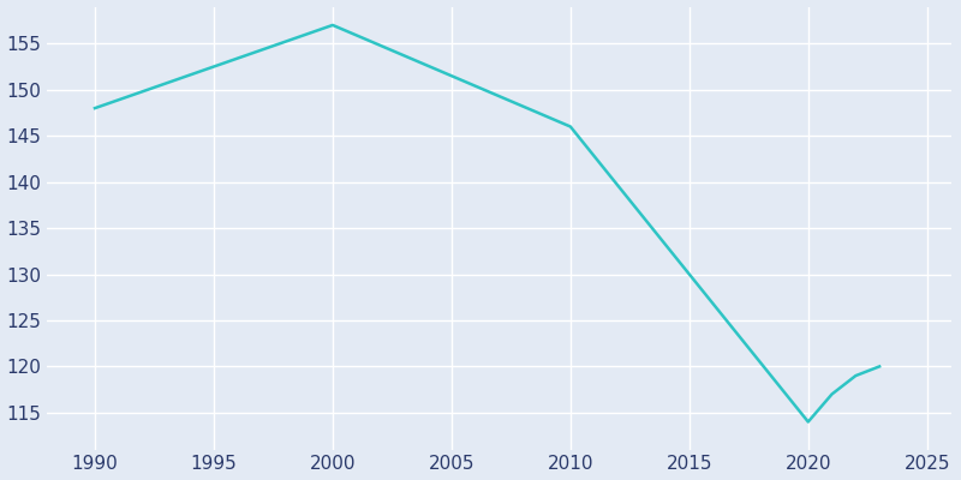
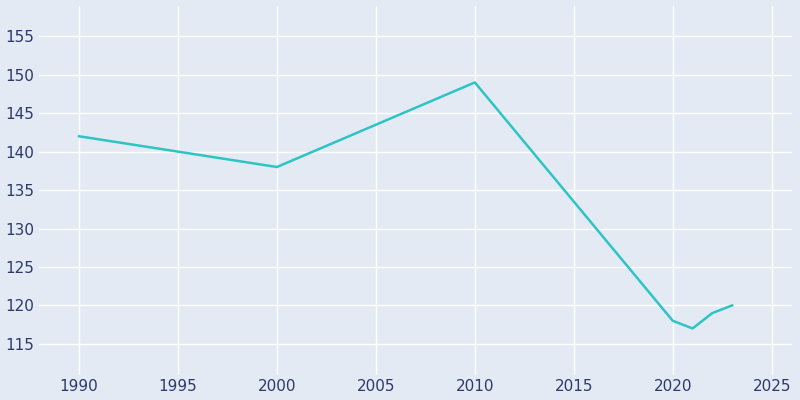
1990: 148 -> 142
2000: 157 -> 138
2010: 146 -> 149
2020: 114 -> 118
